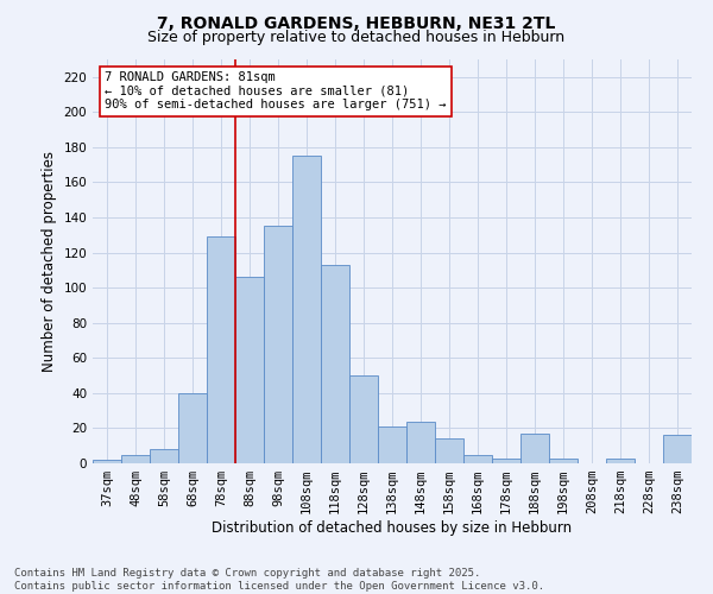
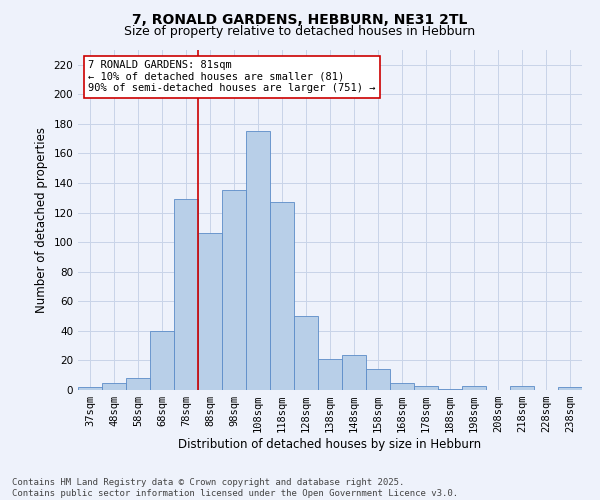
118sqm: 113 -> 127
188sqm: 17 -> 1
238sqm: 16 -> 2
